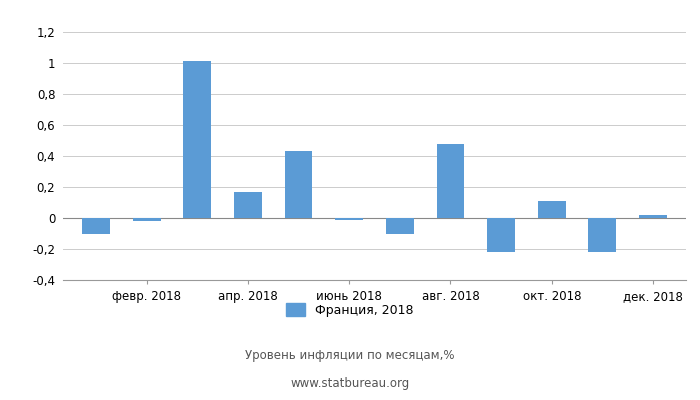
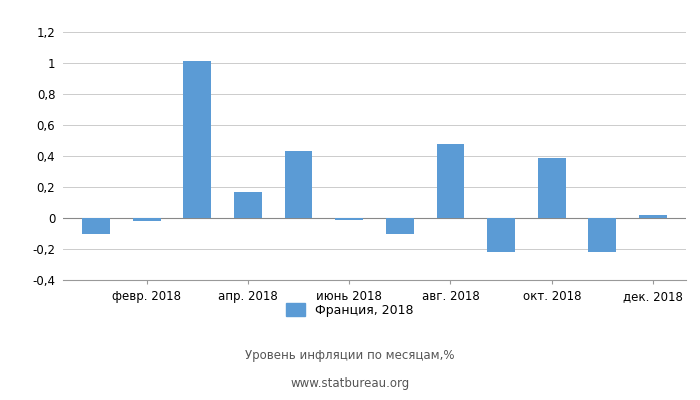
окт. 2018: 0,11 -> 0,39
